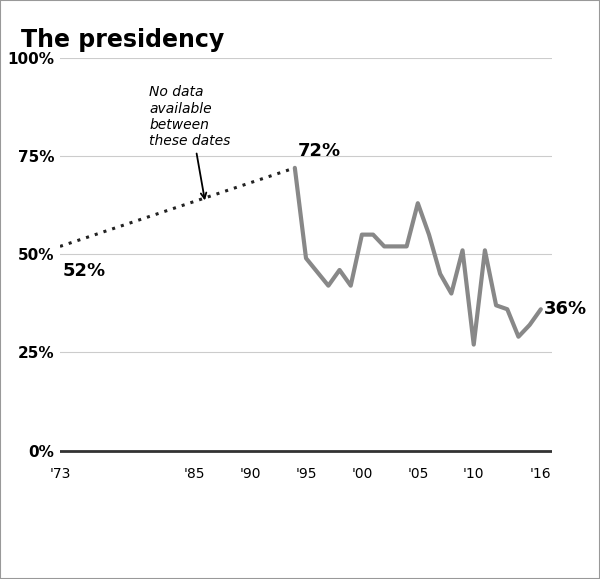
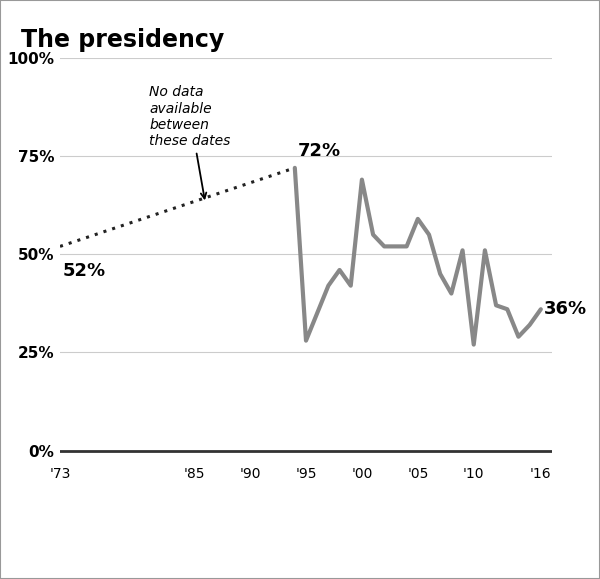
'95: 49% -> 28%
'00: 55% -> 69%
'05: 63% -> 59%
